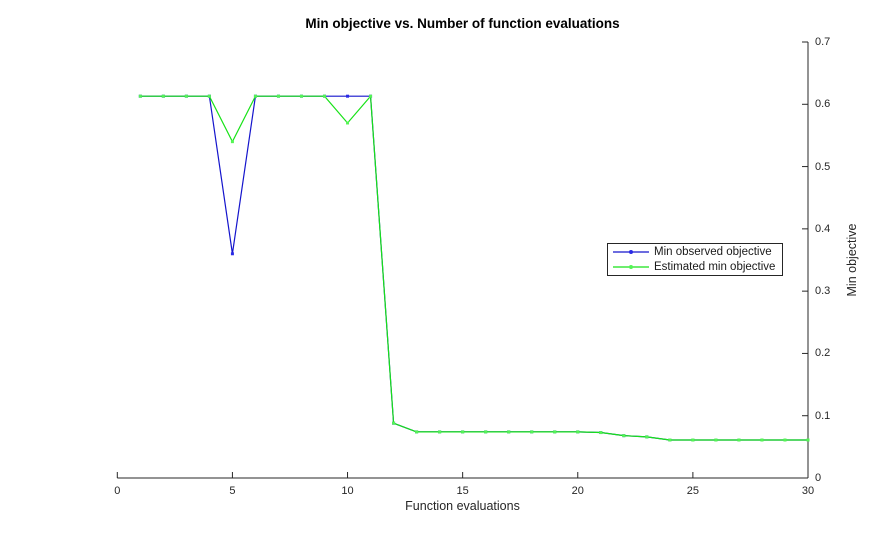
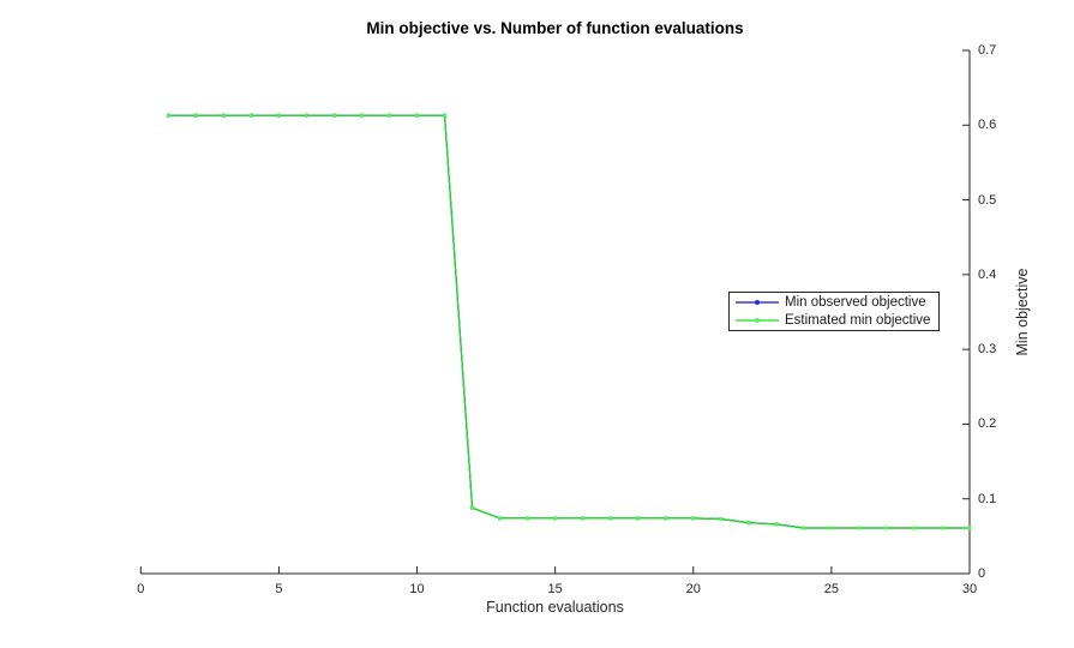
Min observed objective/5: 0.36 -> 0.61
Estimated min objective/5: 0.54 -> 0.61
Estimated min objective/10: 0.57 -> 0.61
